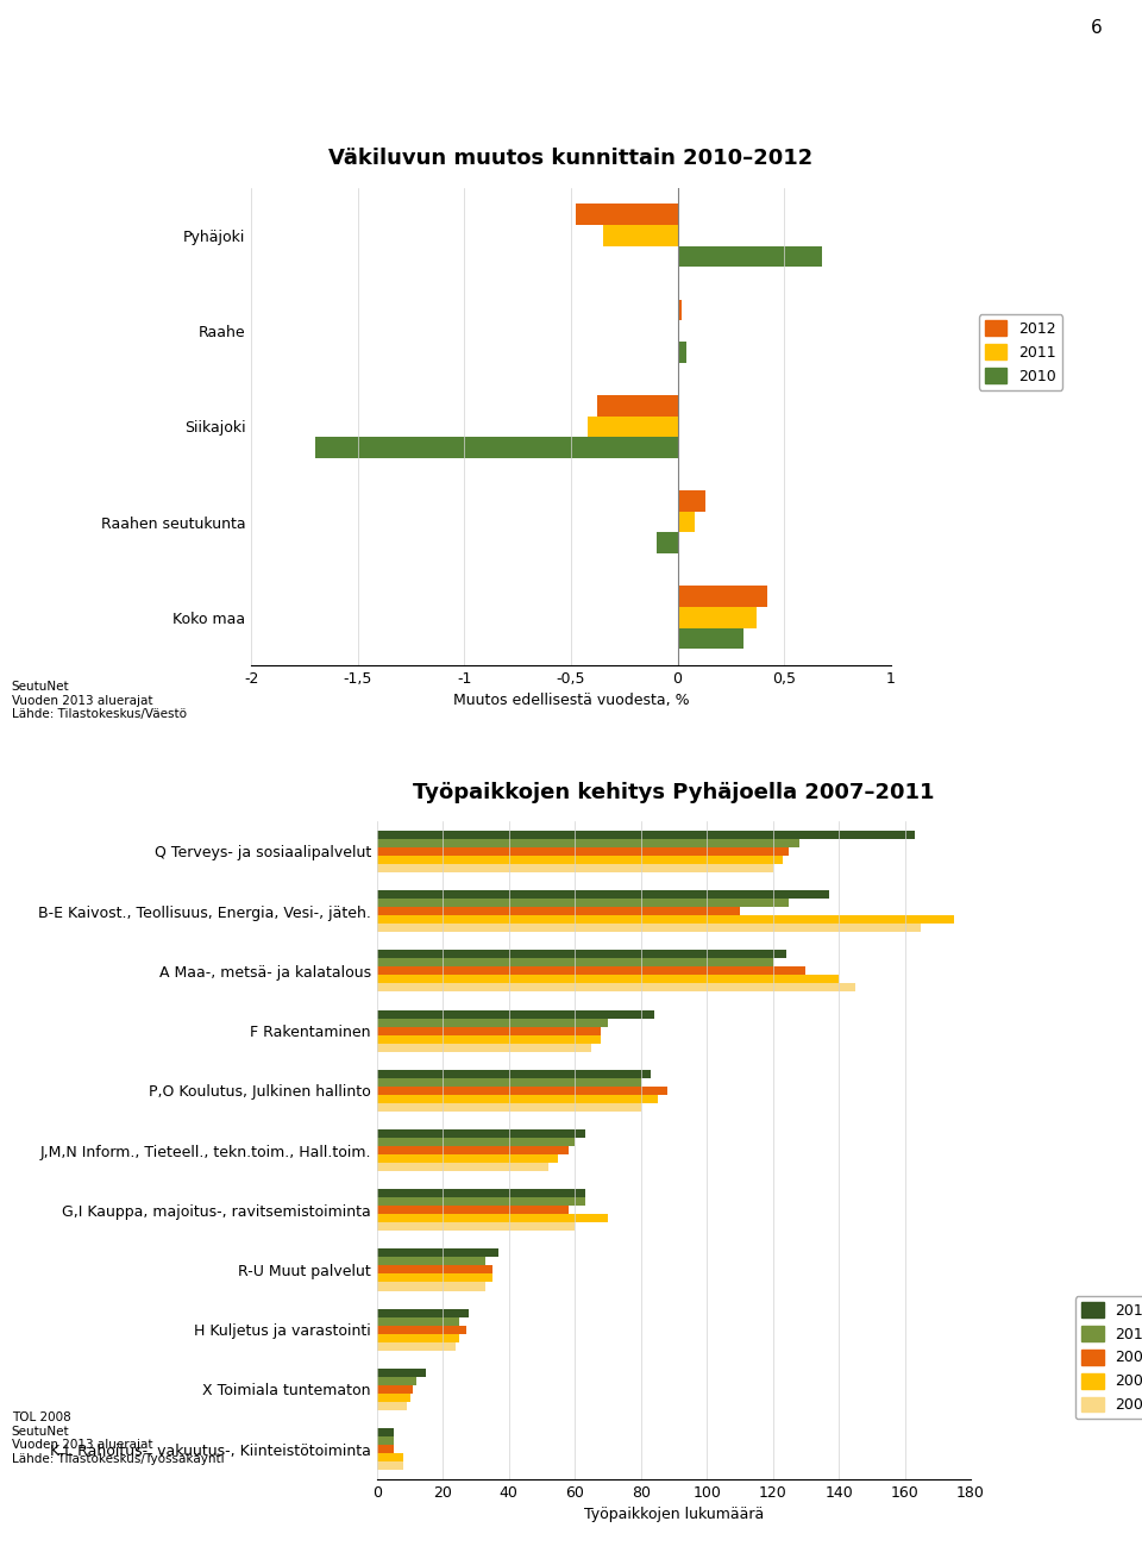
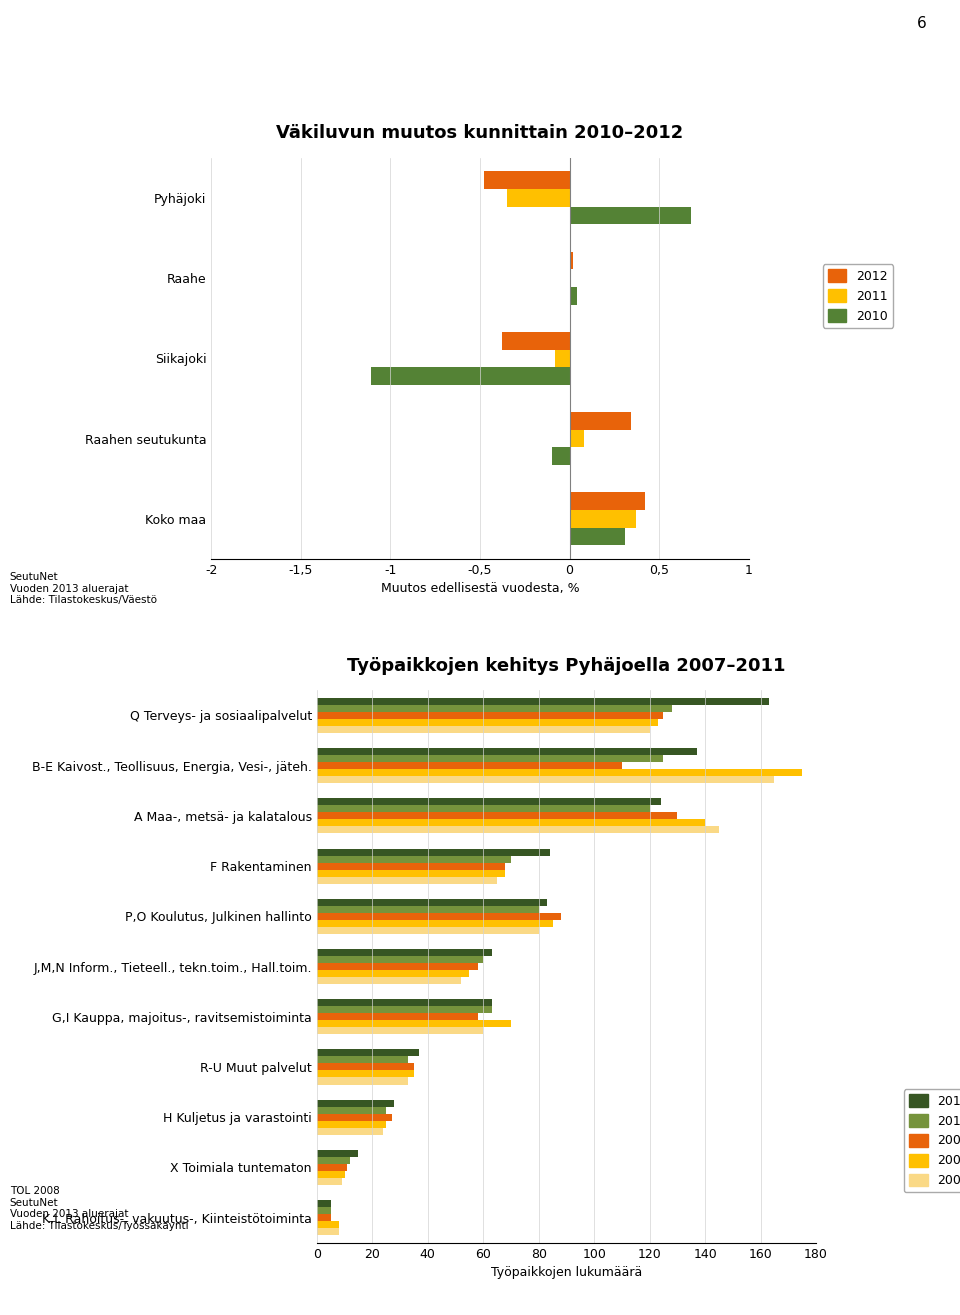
Väkiluvun muutos kunnittain 2010–2012/2011/Siikajoki: -0,42 -> -0,08
Väkiluvun muutos kunnittain 2010–2012/2010/Siikajoki: -1,70 -> -1,11
Väkiluvun muutos kunnittain 2010–2012/2012/Raahen seutukunta: 0,13 -> 0,34
